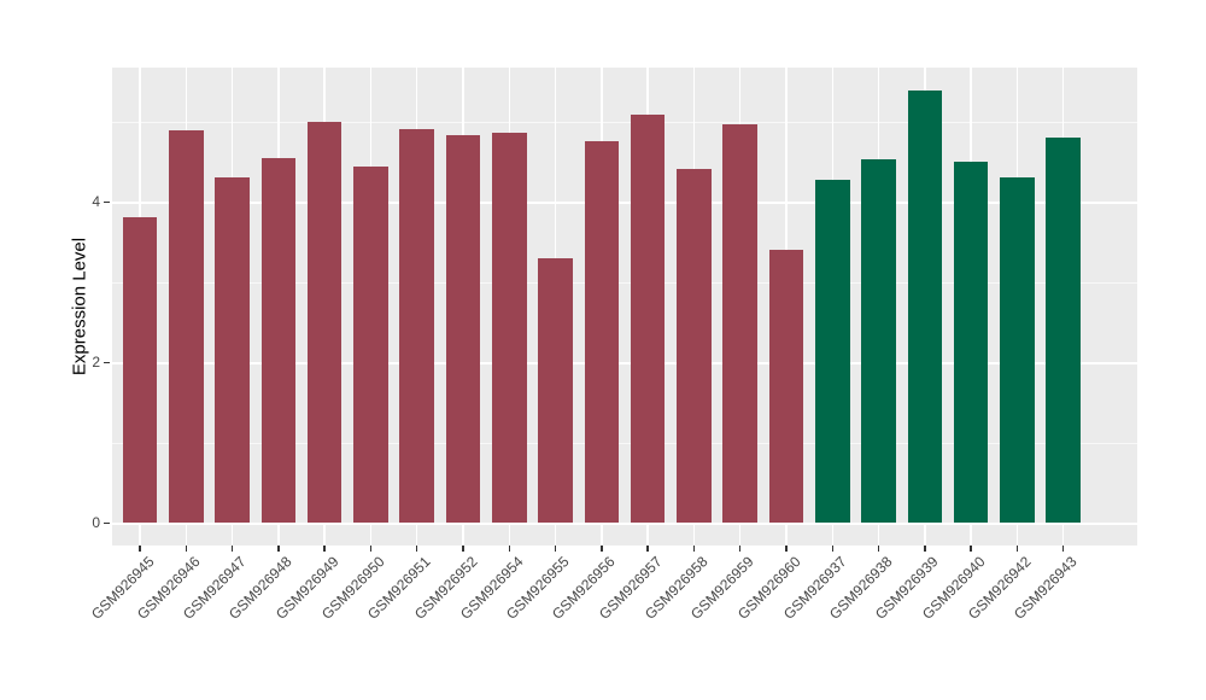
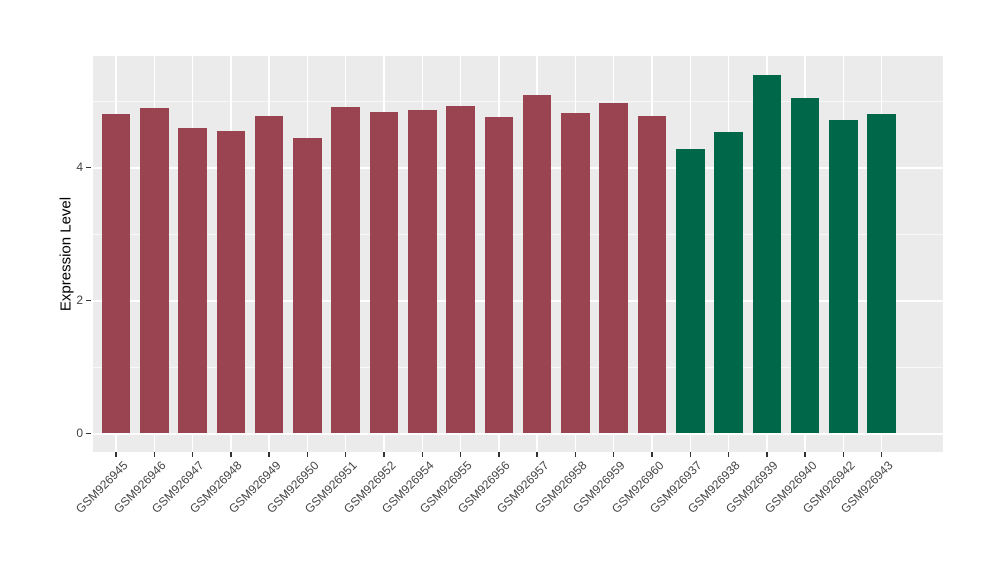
GSM926945: 3.8 -> 4.8
GSM926947: 4.3 -> 4.6
GSM926949: 5.0 -> 4.8
GSM926955: 3.3 -> 4.9
GSM926958: 4.4 -> 4.8
GSM926960: 3.4 -> 4.8
GSM926940: 4.5 -> 5.0
GSM926942: 4.3 -> 4.7
